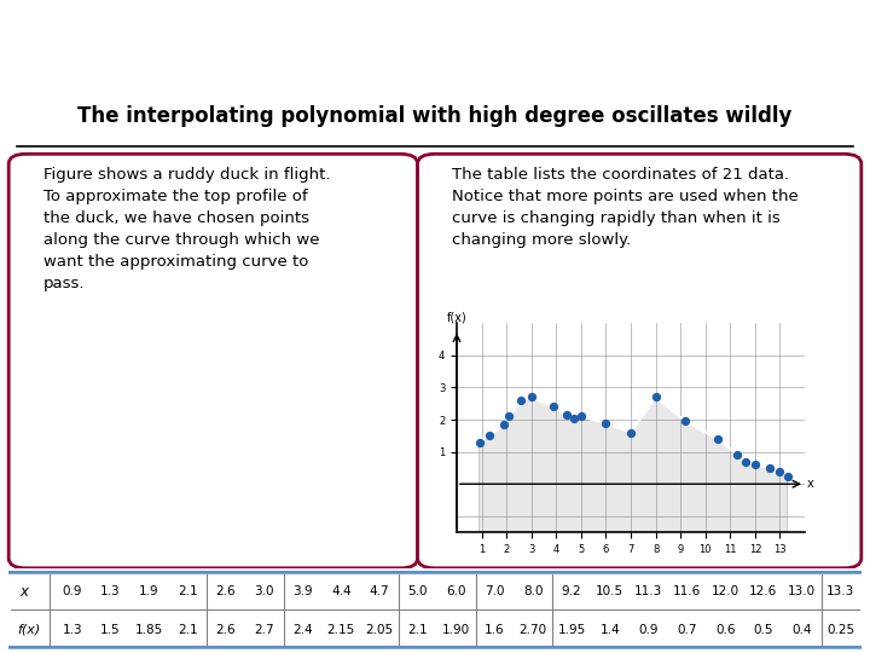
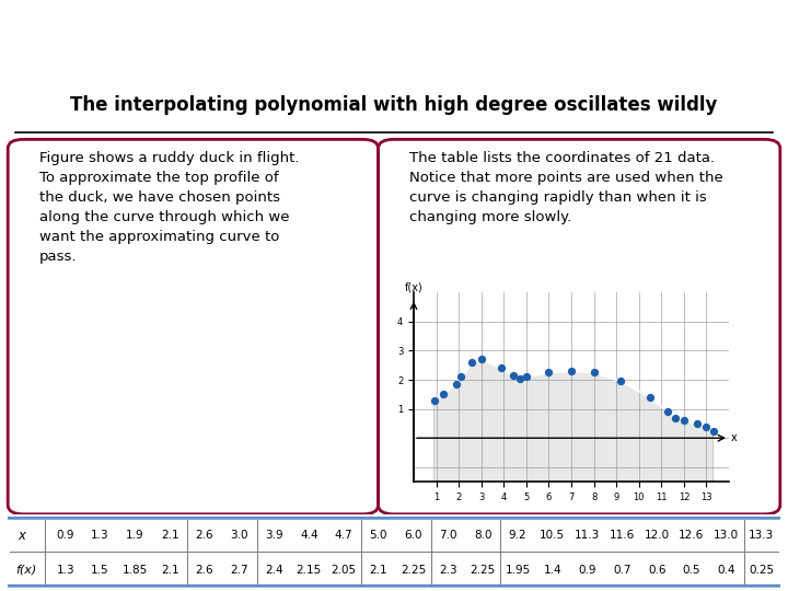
6: 1.90 -> 2.25
7: 1.6 -> 2.3
8: 2.70 -> 2.25
